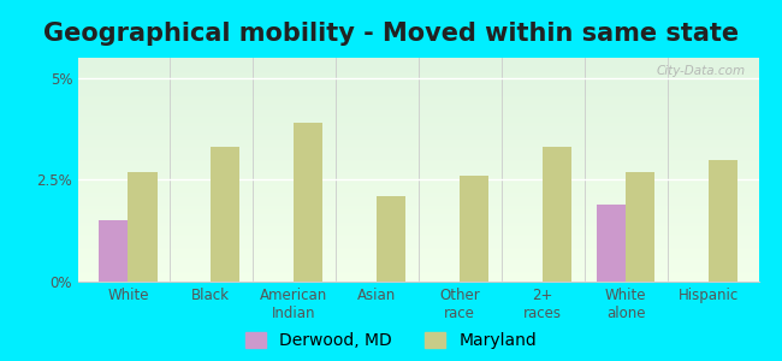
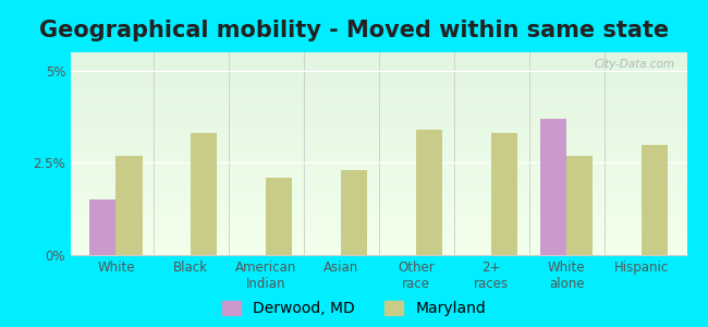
Maryland/American Indian: 3.9% -> 2.1%
Maryland/Asian: 2.1% -> 2.3%
Maryland/Other race: 2.6% -> 3.4%
Derwood, MD/White alone: 1.9% -> 3.7%
